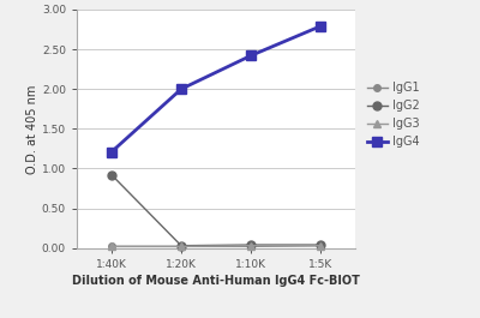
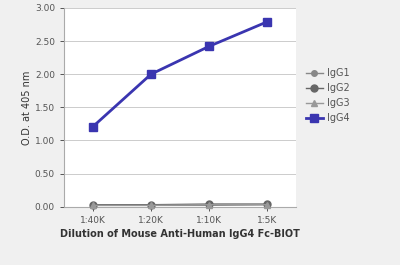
IgG2/1:40K: 0.92 -> 0.03
